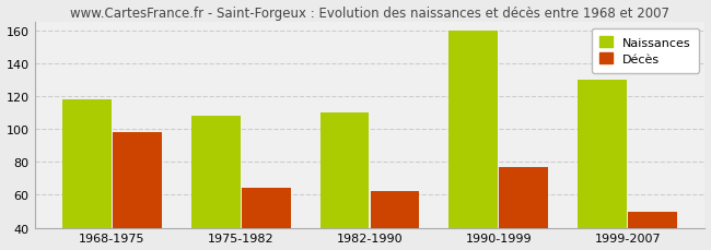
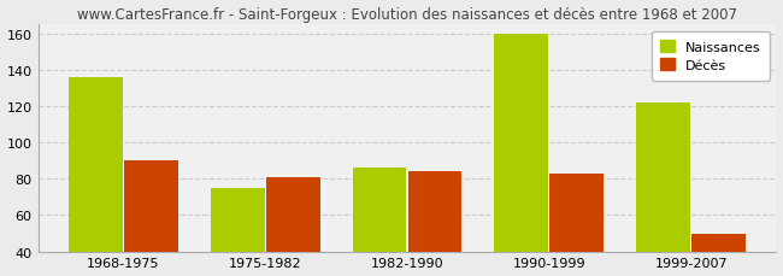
Naissances/1968-1975: 118 -> 136
Décès/1968-1975: 98 -> 90
Naissances/1975-1982: 108 -> 75
Décès/1975-1982: 64 -> 81
Naissances/1982-1990: 110 -> 86
Décès/1982-1990: 62 -> 84
Décès/1990-1999: 77 -> 83
Naissances/1999-2007: 130 -> 122
